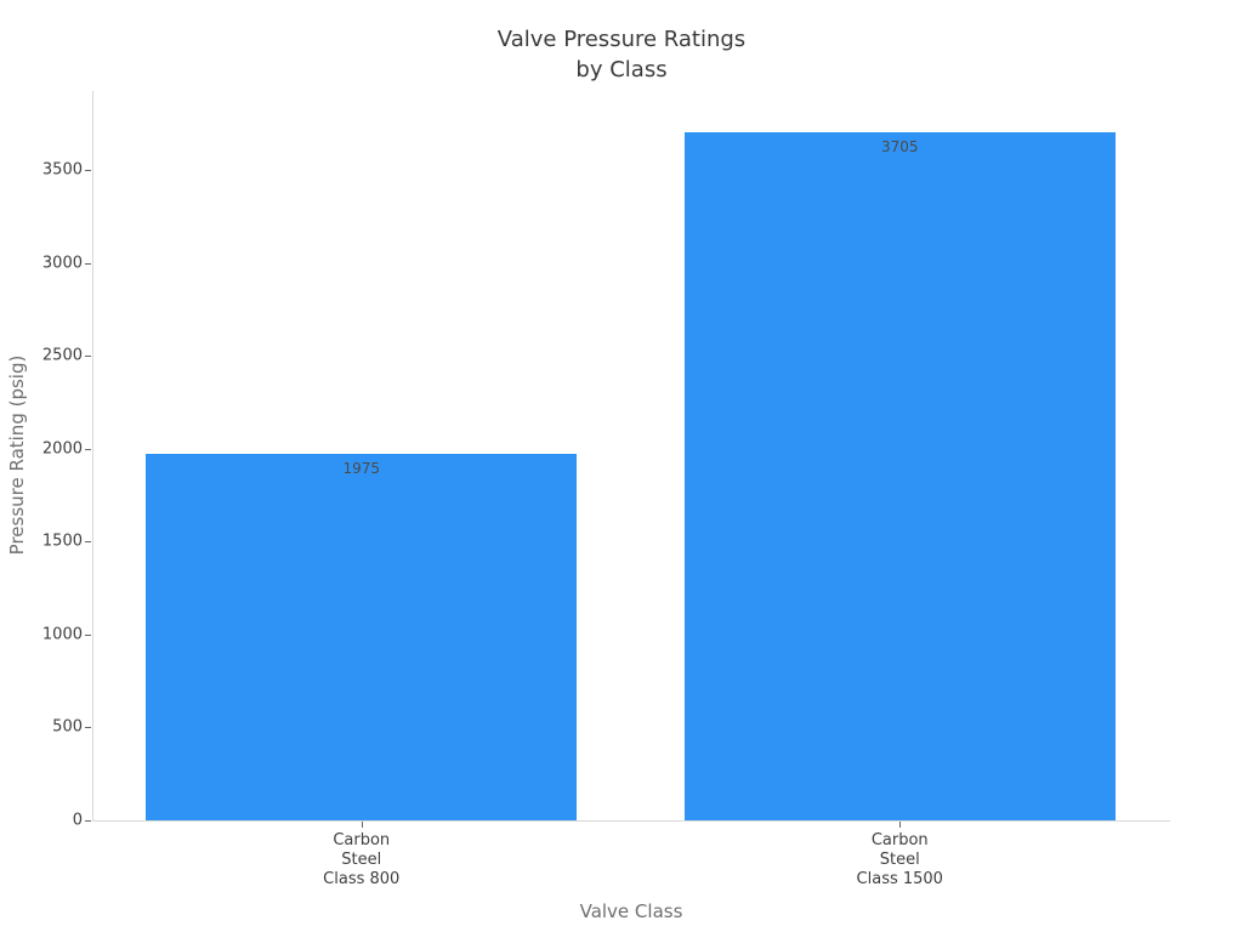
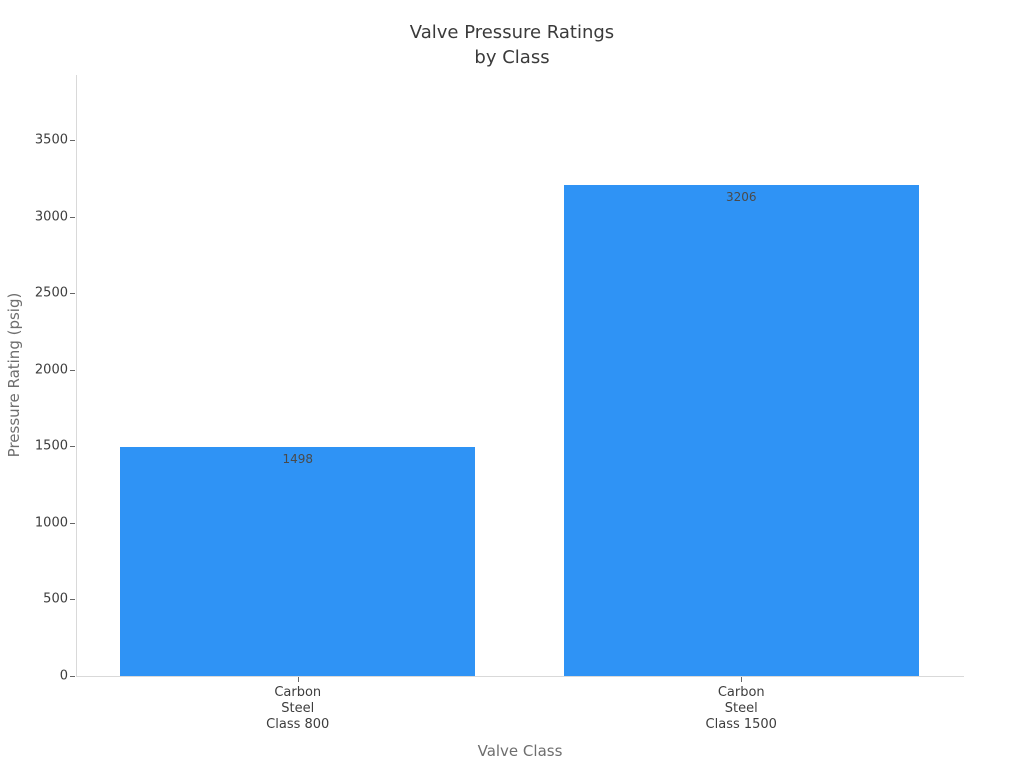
Carbon Steel Class 800: 1975 -> 1498
Carbon Steel Class 1500: 3705 -> 3206
